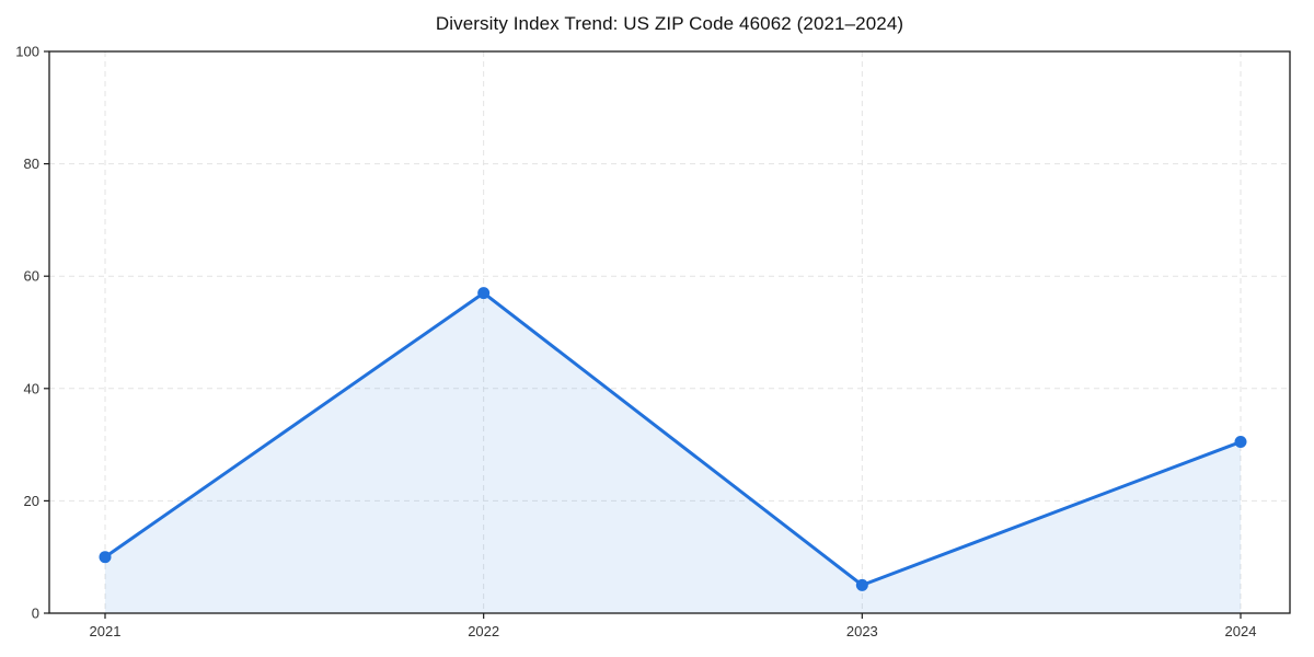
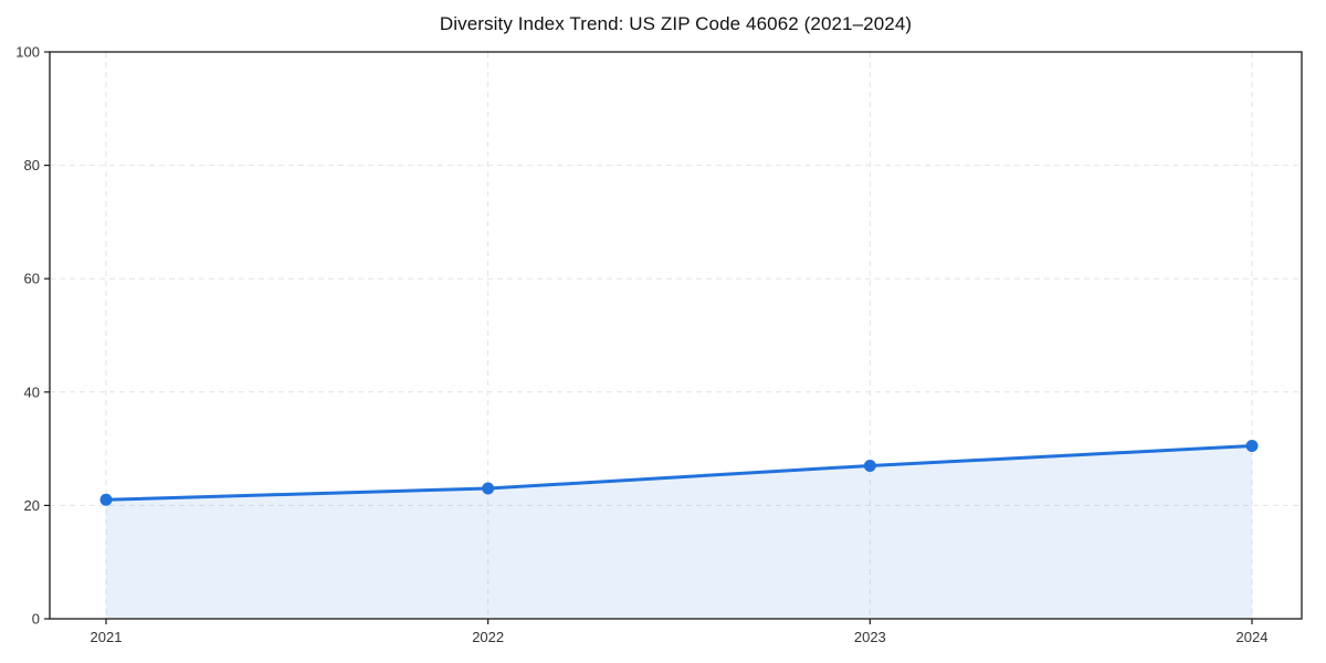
2021: 10 -> 21
2022: 57 -> 23
2023: 5 -> 27
